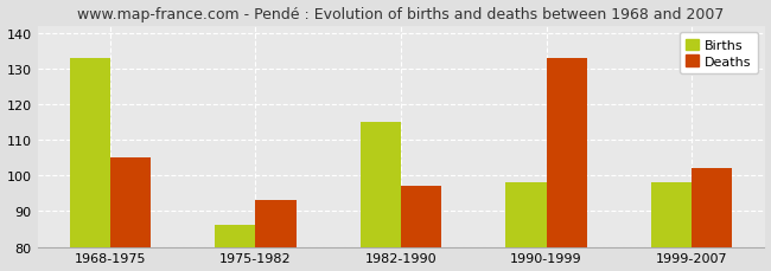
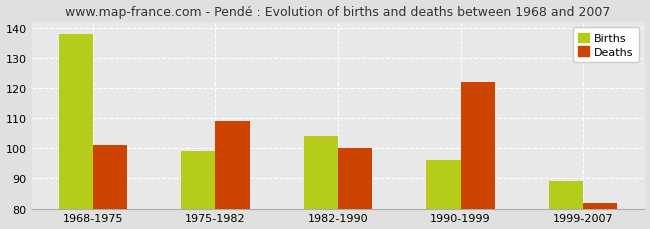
Births/1968-1975: 133 -> 138
Deaths/1968-1975: 105 -> 101
Births/1975-1982: 86 -> 99
Deaths/1975-1982: 93 -> 109
Births/1982-1990: 115 -> 104
Deaths/1982-1990: 97 -> 100
Births/1990-1999: 98 -> 96
Deaths/1990-1999: 133 -> 122
Births/1999-2007: 98 -> 89
Deaths/1999-2007: 102 -> 82
